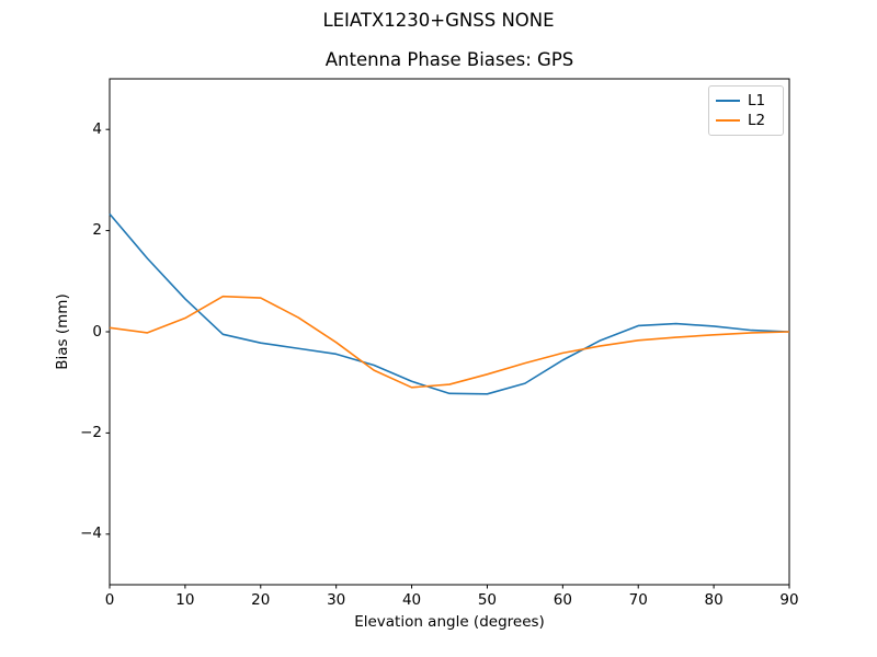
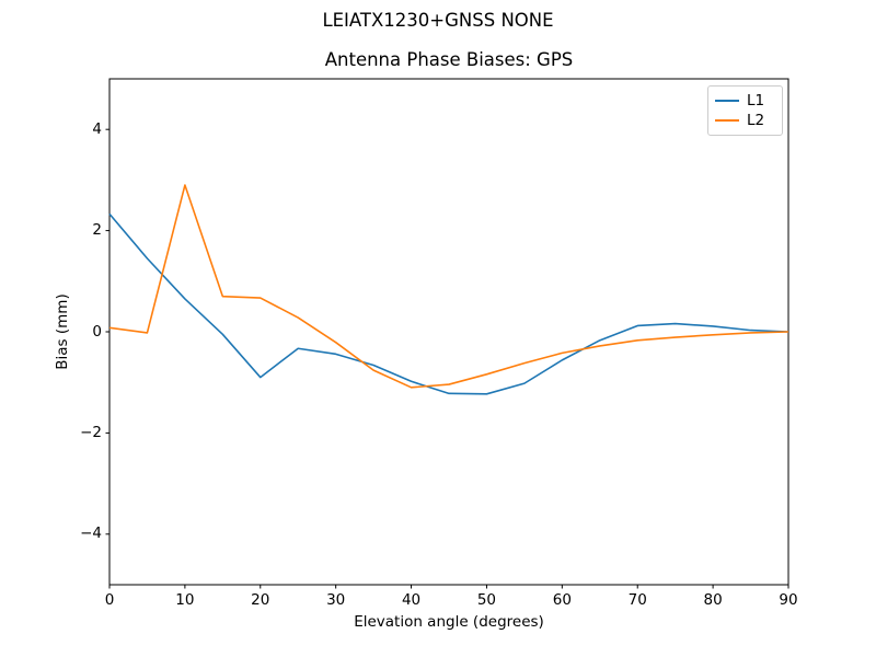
L2/10: 0.3 -> 2.9
L1/20: -0.2 -> -0.9
